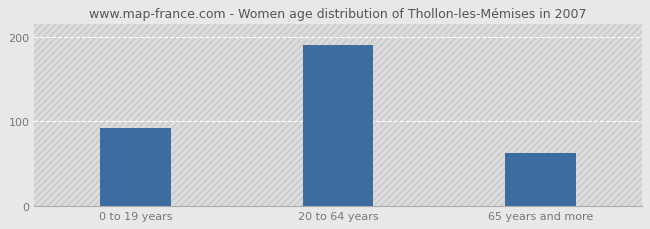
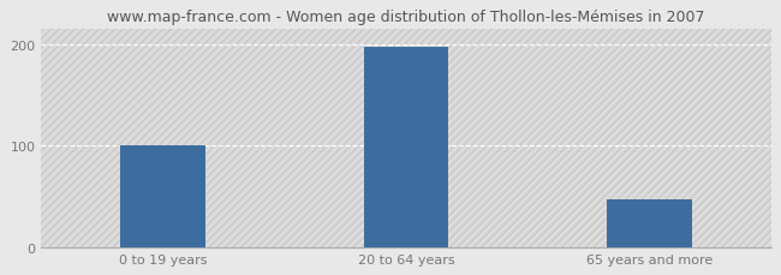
0 to 19 years: 92 -> 100
20 to 64 years: 190 -> 197
65 years and more: 62 -> 47
